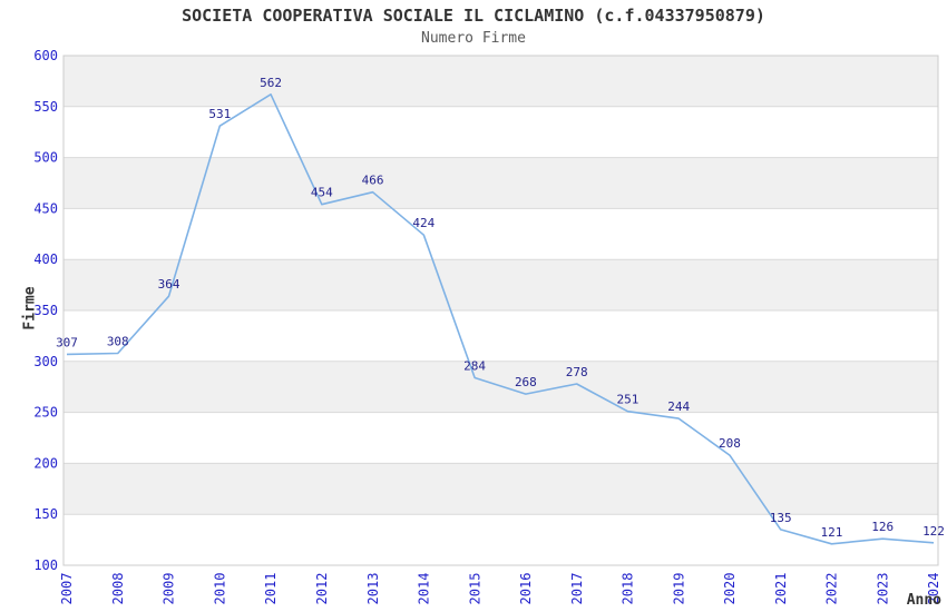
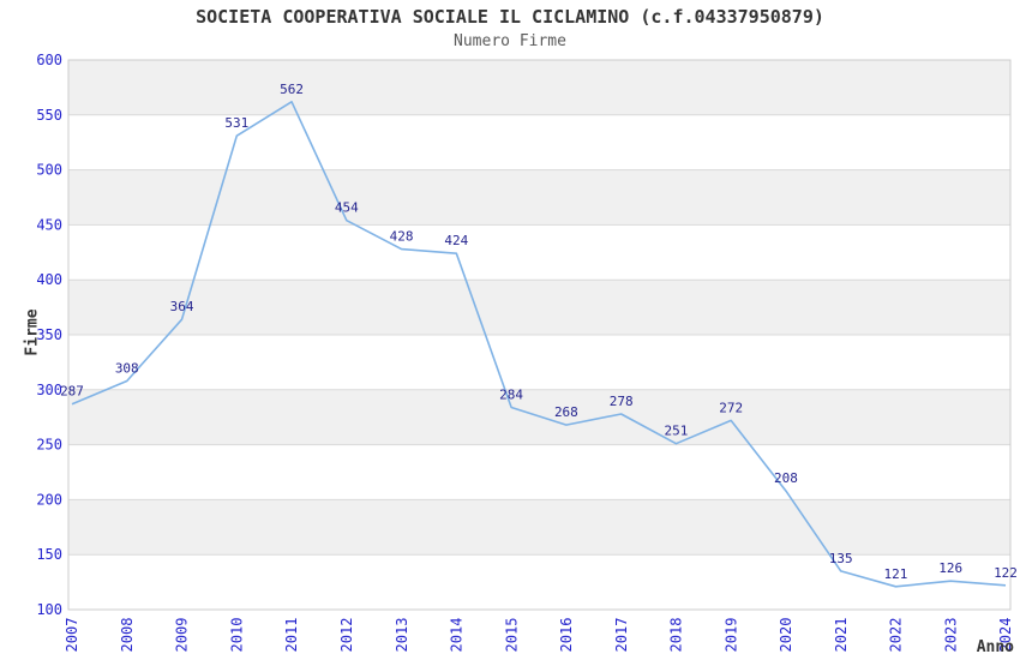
2007: 307 -> 287
2013: 466 -> 428
2019: 244 -> 272
